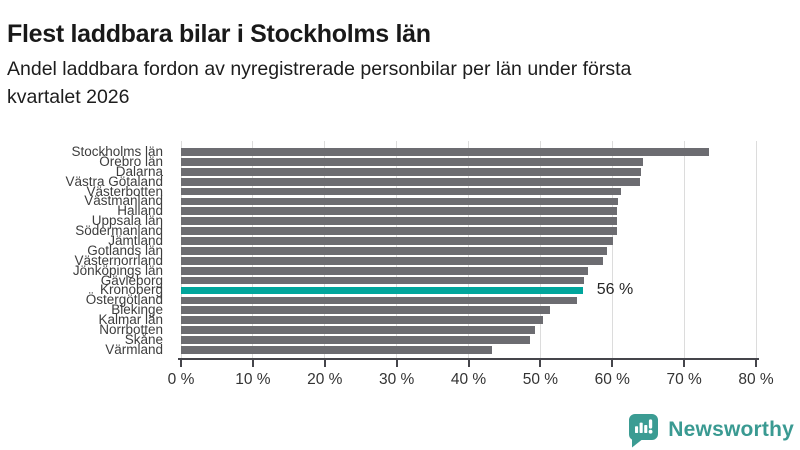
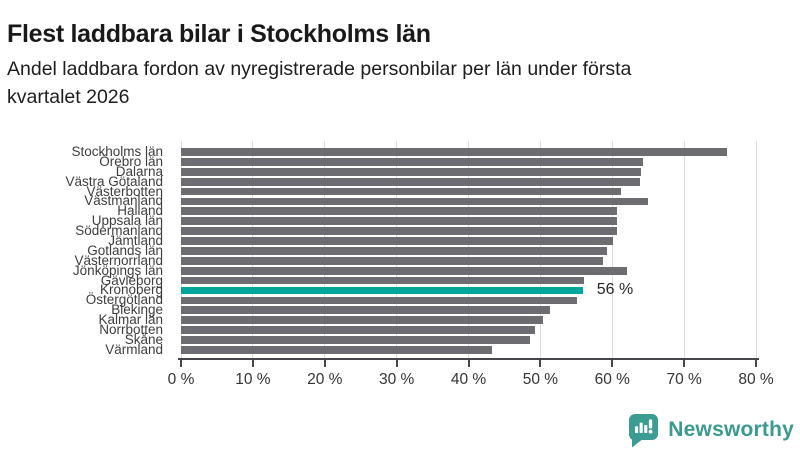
Stockholms län: 73% -> 76%
Västmanland: 61% -> 65%
Jönköpings län: 57% -> 62%
